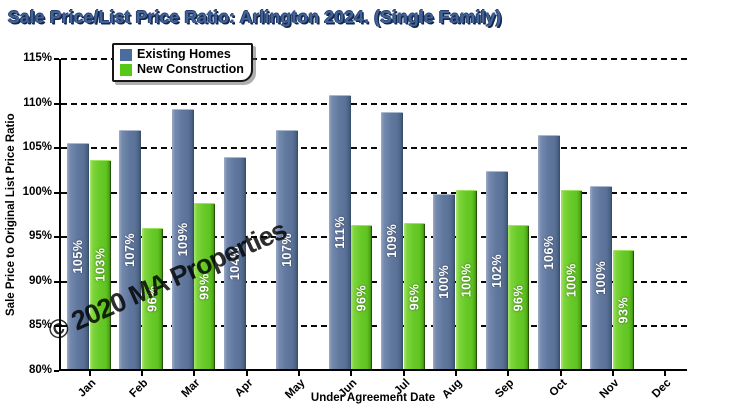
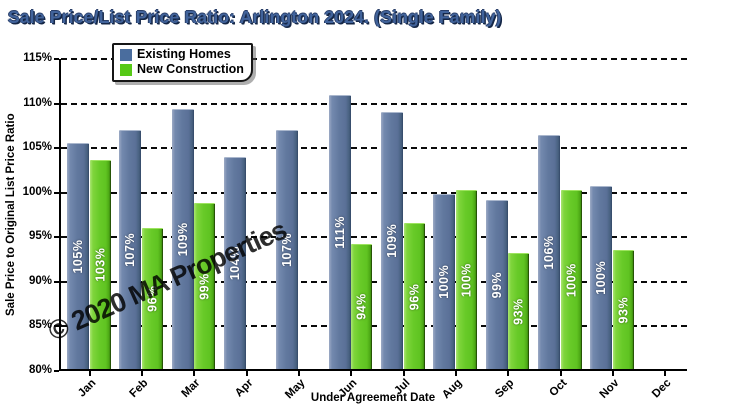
New Construction/Jun: 96% -> 94%
Existing Homes/Sep: 102% -> 99%
New Construction/Sep: 96% -> 93%
